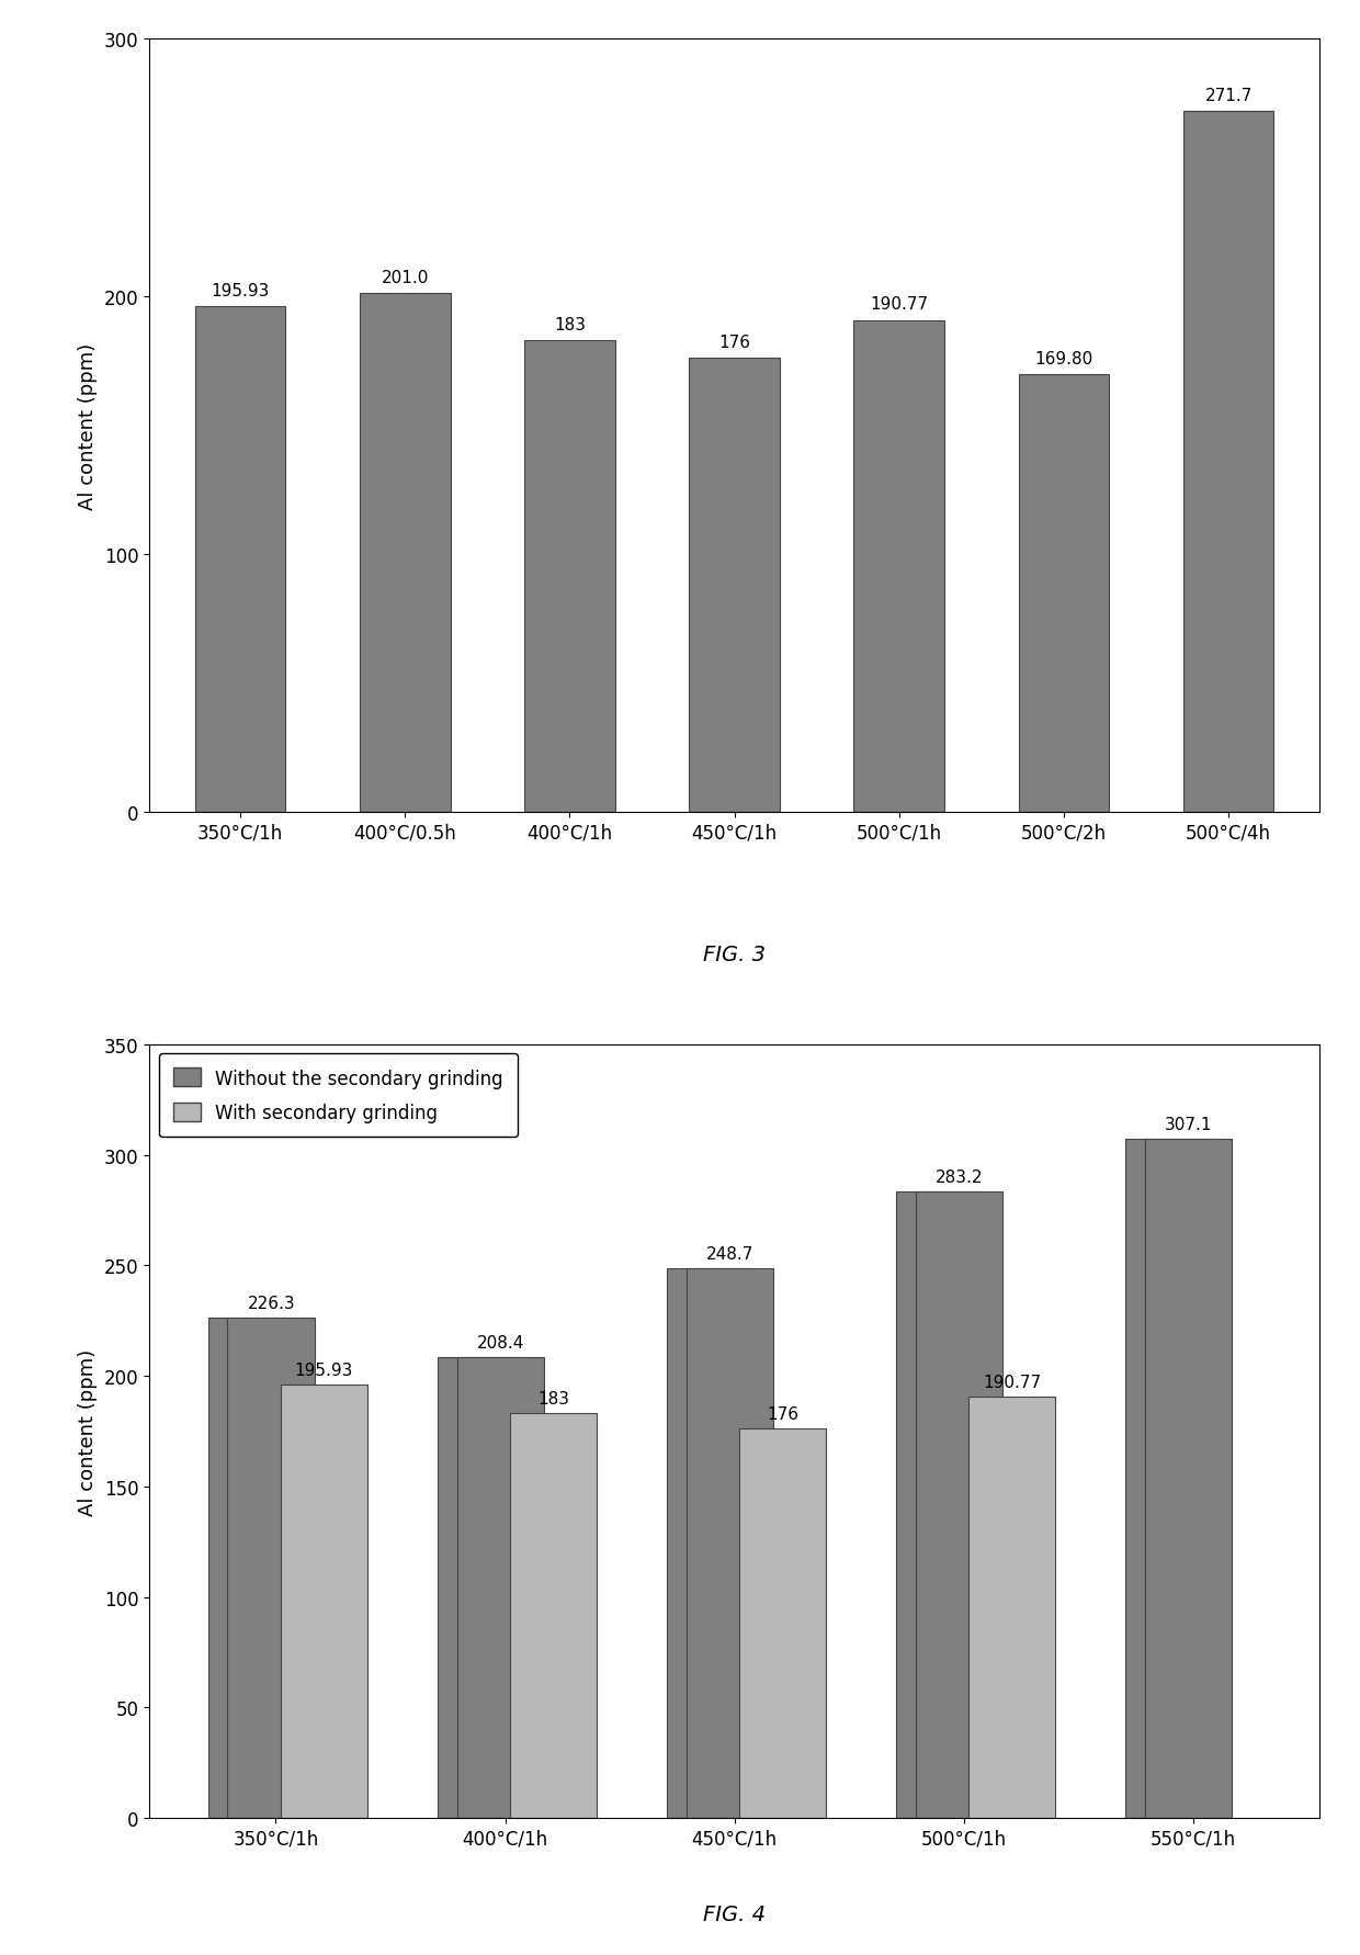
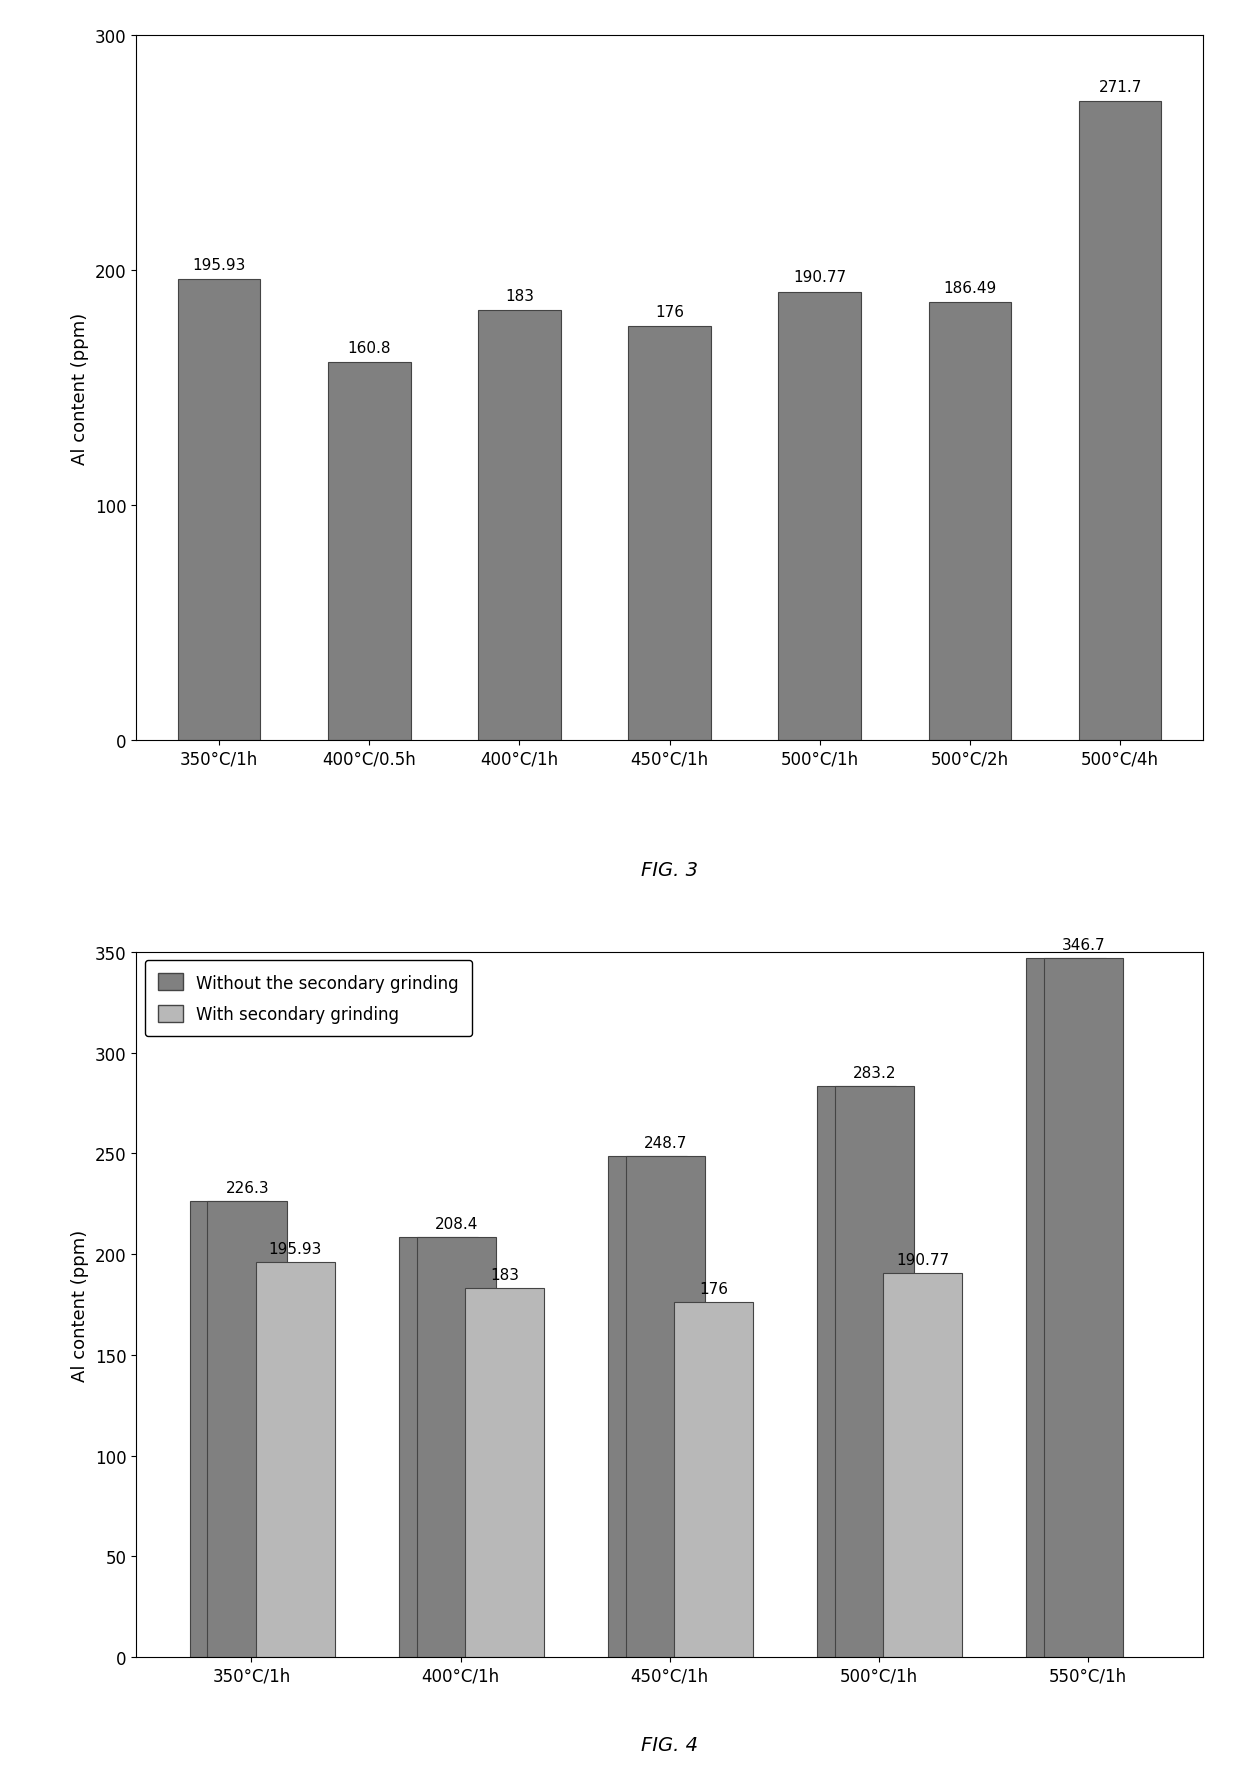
400°C/0.5h: 201.0 -> 160.8
500°C/2h: 169.80 -> 186.49
Without the secondary grinding/550°C/1h: 307.1 -> 346.7
